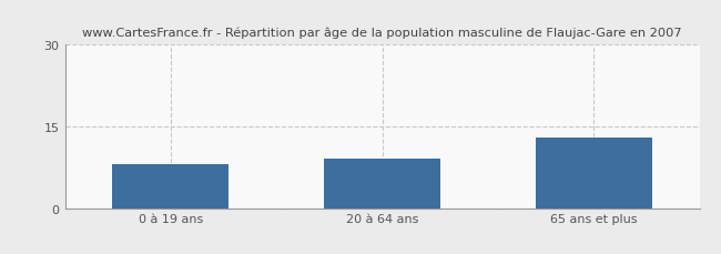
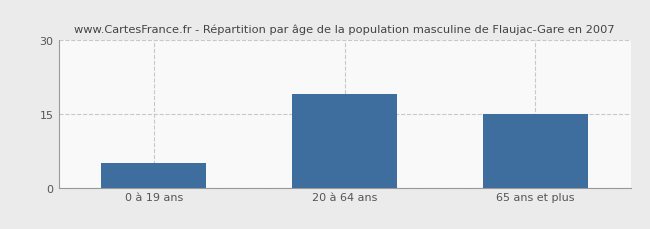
0 à 19 ans: 8 -> 5
20 à 64 ans: 9 -> 19
65 ans et plus: 13 -> 15
